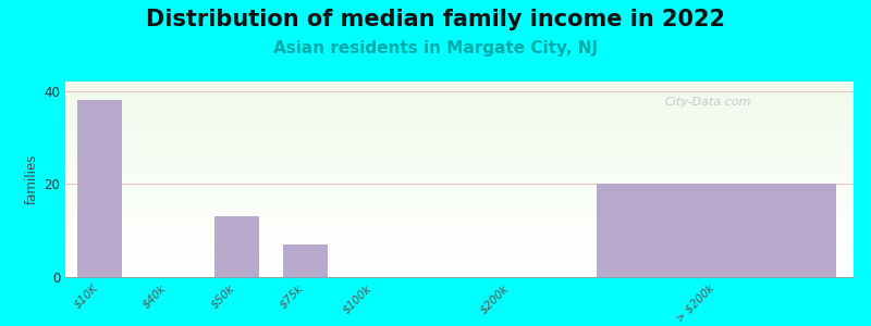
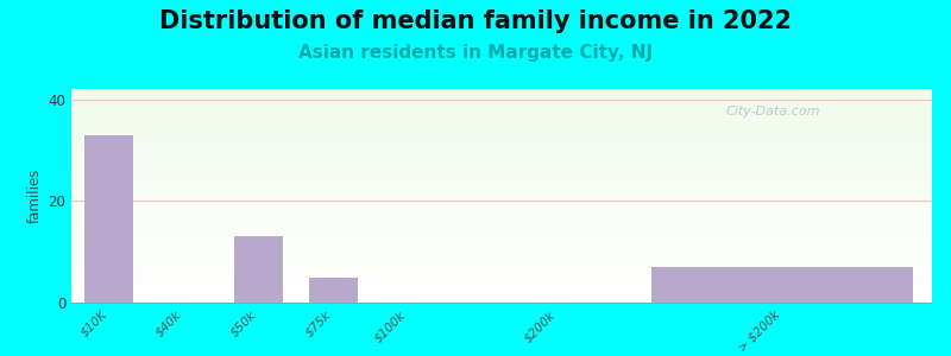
$10K: 38 -> 33
$75k: 7 -> 5
> $200k: 20 -> 7
